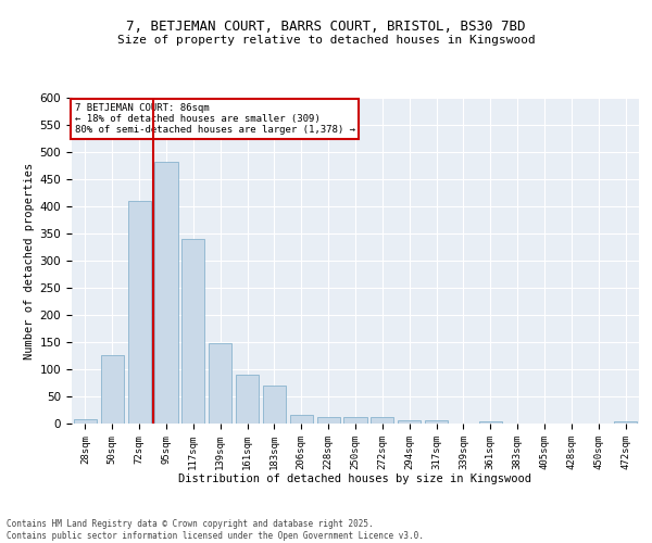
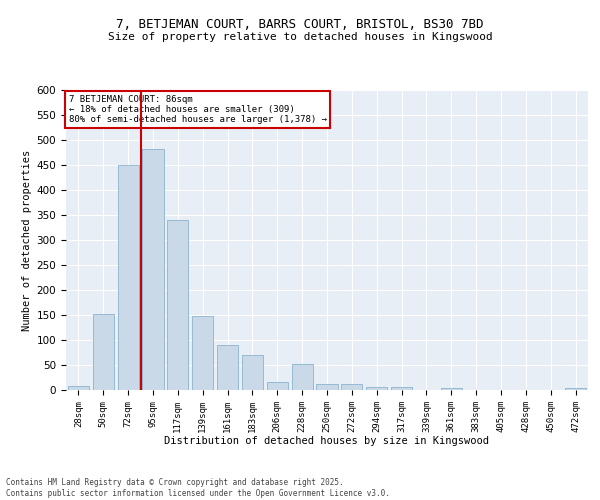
50sqm: 127 -> 152
72sqm: 410 -> 450
228sqm: 12 -> 52
